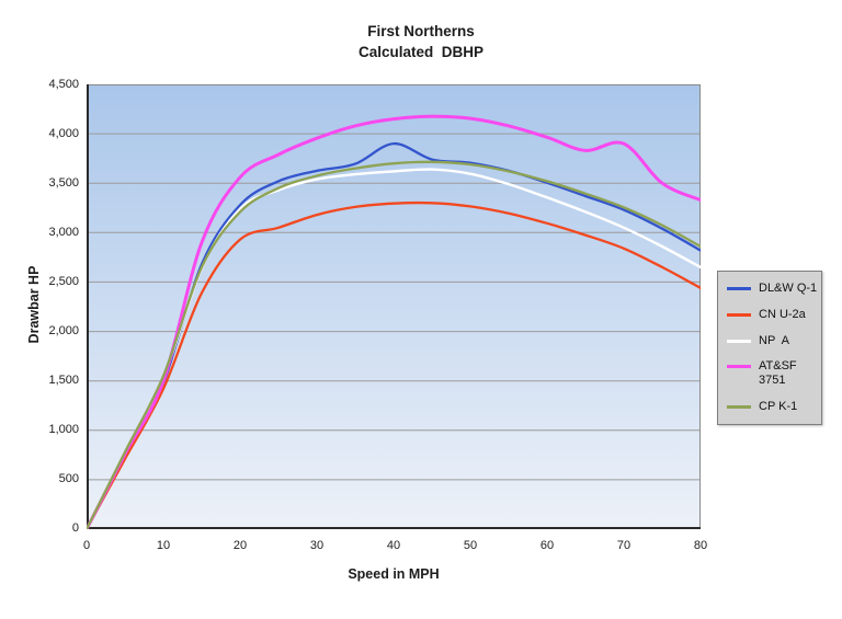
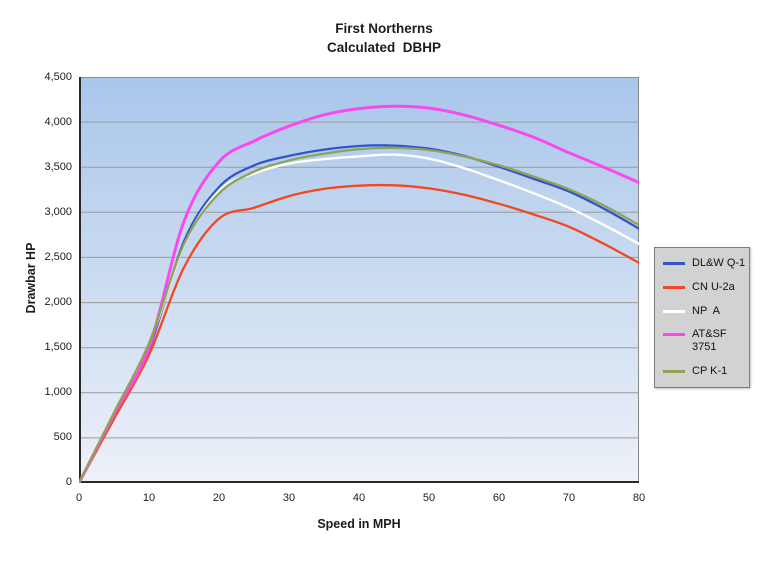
DL&W Q-1/40: 3900 -> 3700
AT&SF 3751/70: 3900 -> 3700
